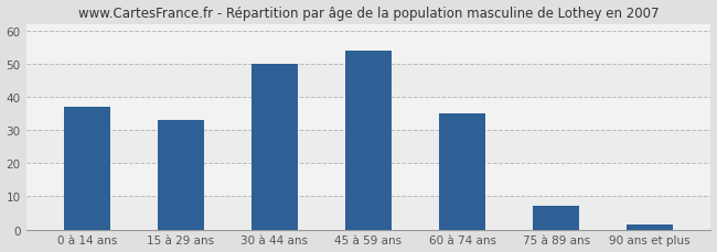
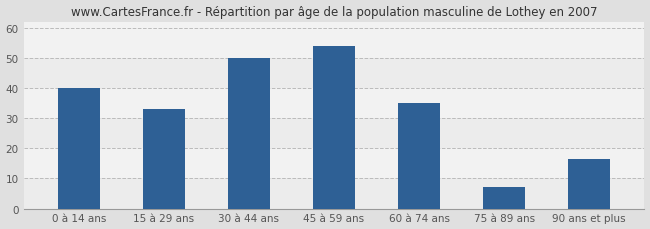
0 à 14 ans: 37.0 -> 40.0
90 ans et plus: 1.5 -> 16.5
